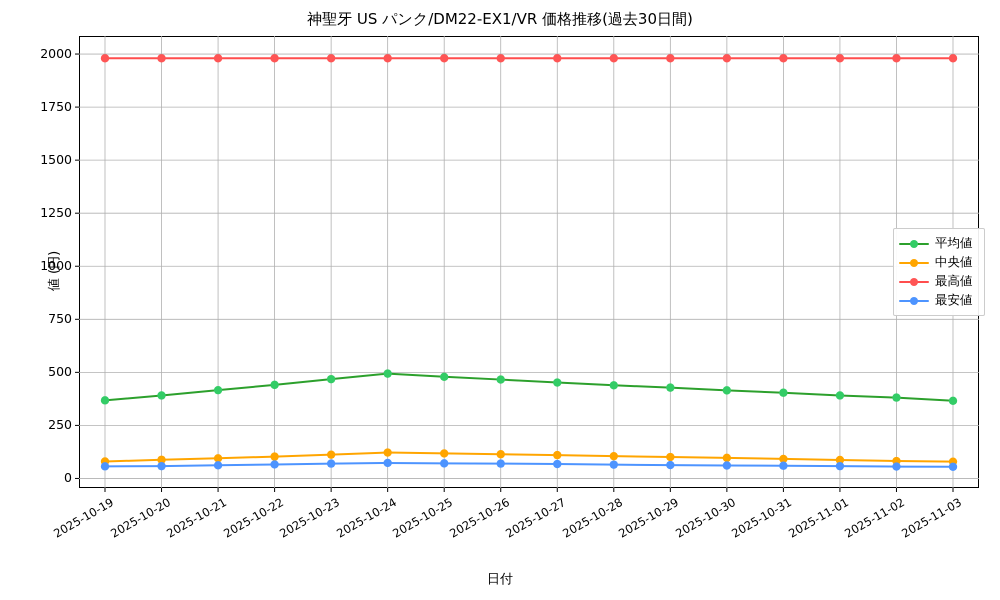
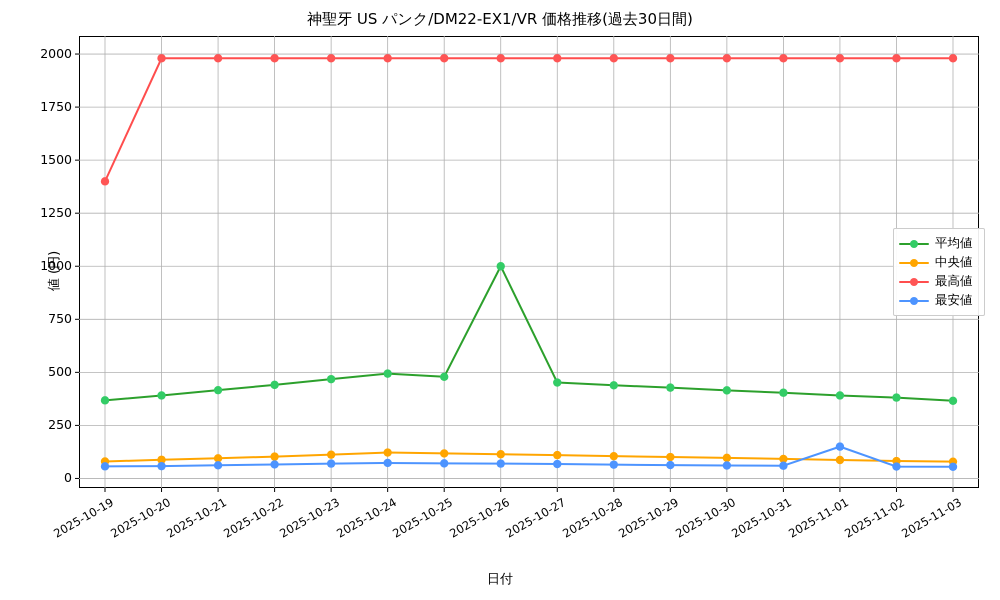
最高値/2025-10-19: 1980 -> 1400
平均値/2025-10-26: 470 -> 1000
最安値/2025-11-01: 60 -> 150
